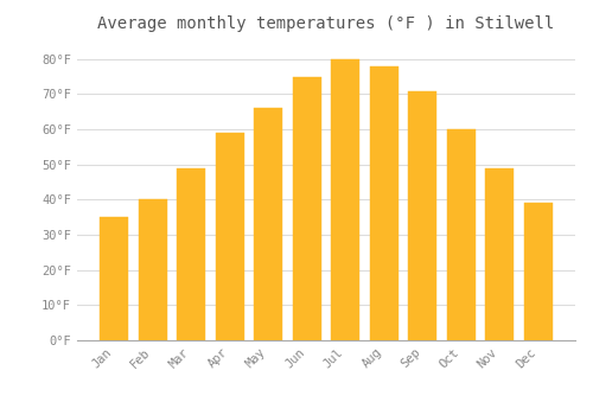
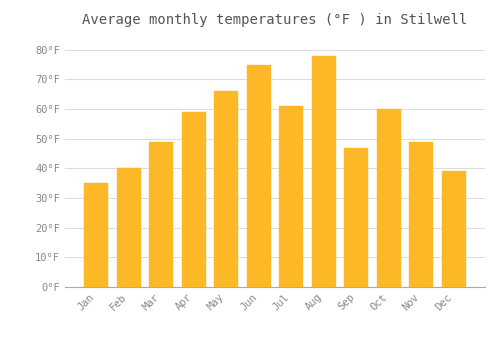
Jul: 80°F -> 61°F
Sep: 71°F -> 47°F
